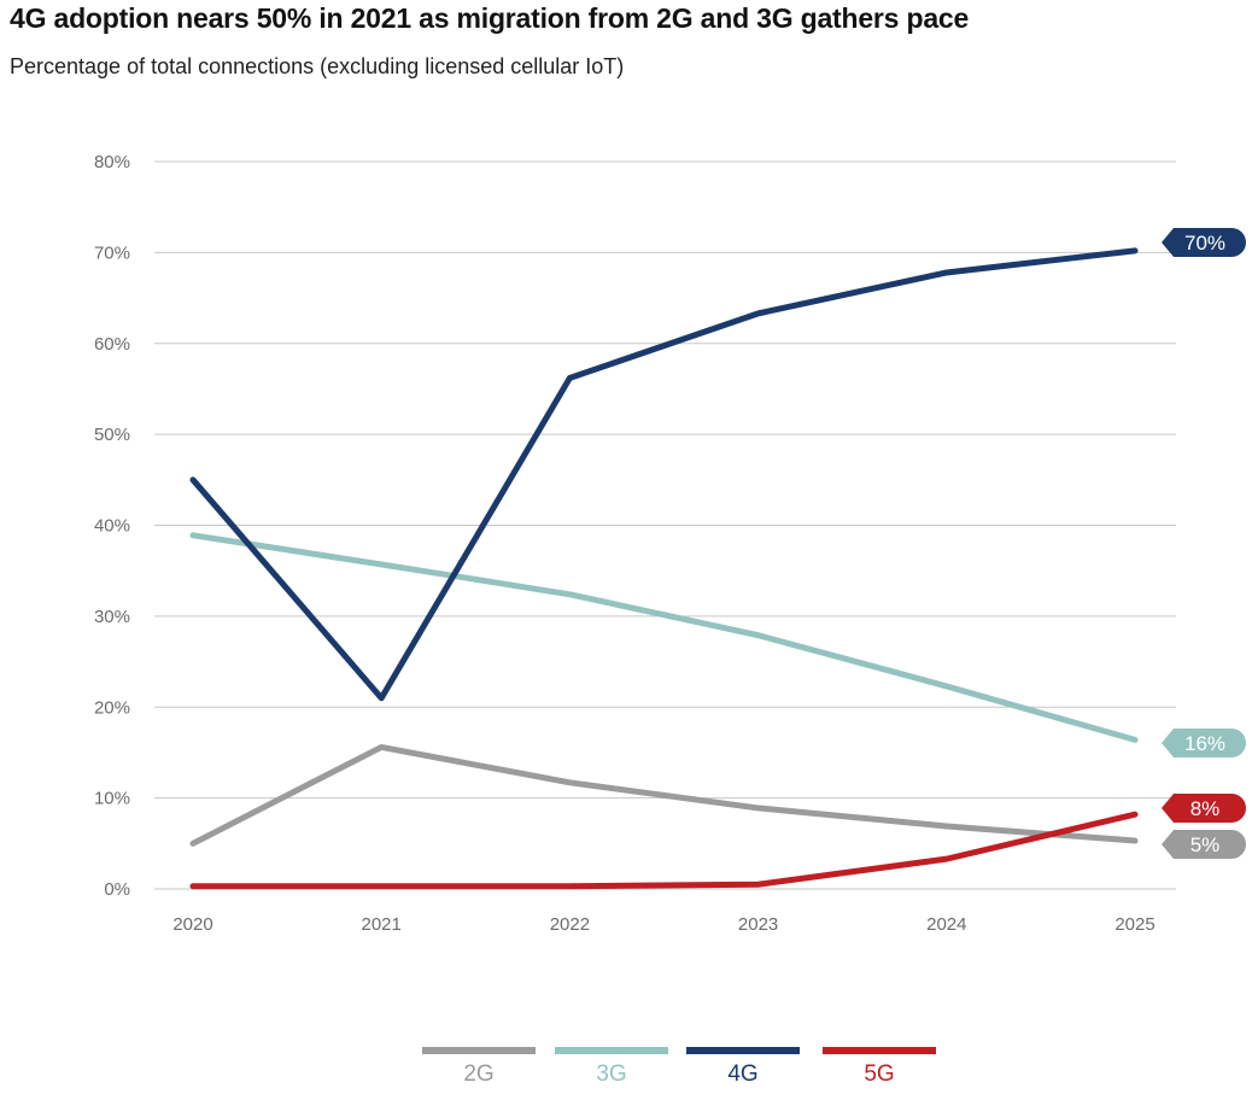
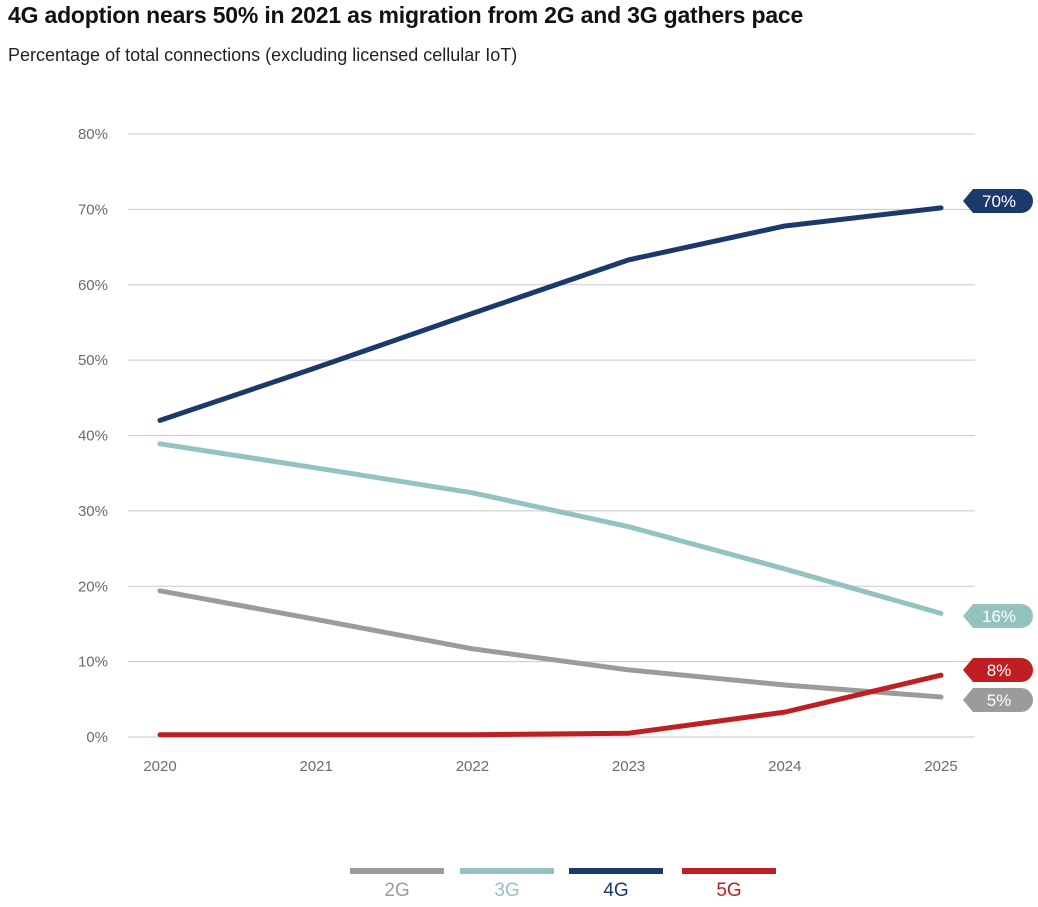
2G/2020: 5% -> 19%
4G/2020: 45% -> 42%
4G/2021: 21% -> 49%
